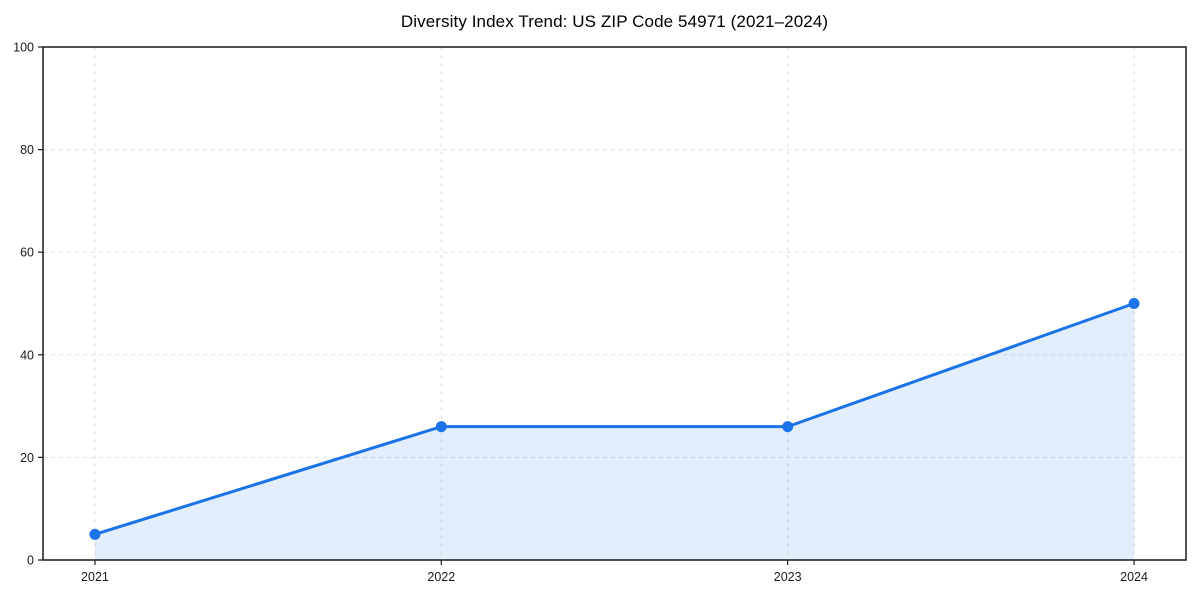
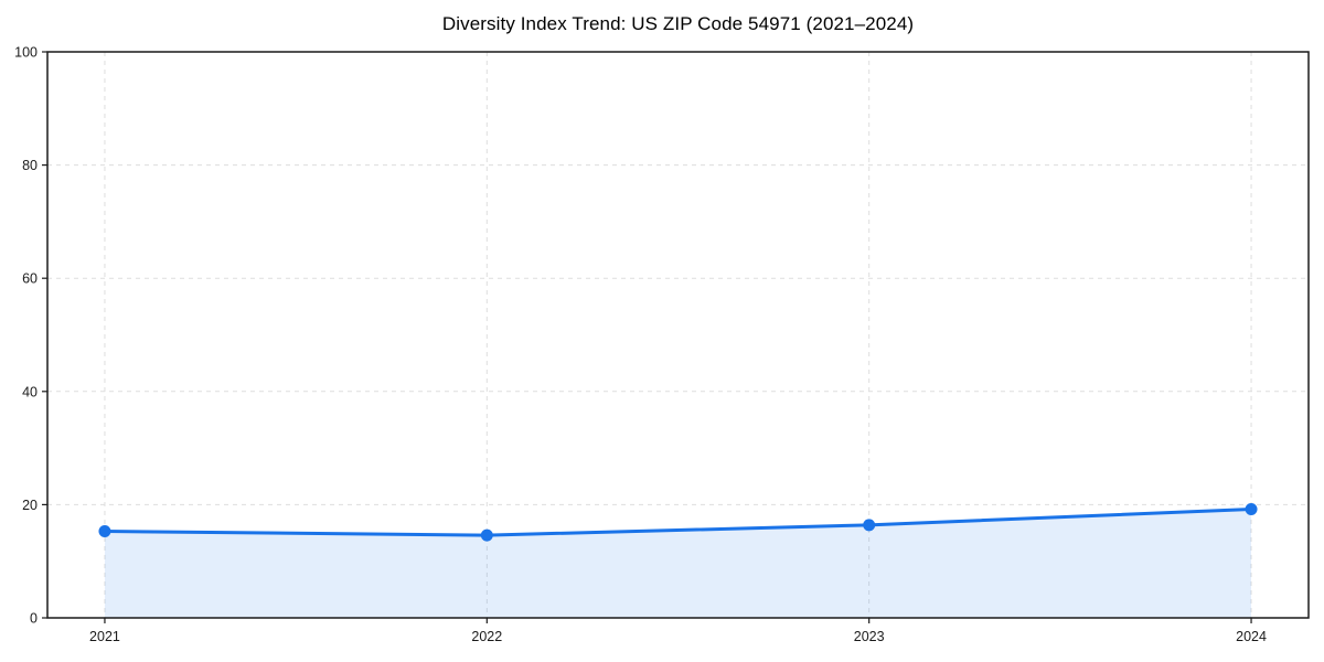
2021: 5 -> 15
2022: 26 -> 15
2023: 26 -> 16
2024: 50 -> 19
